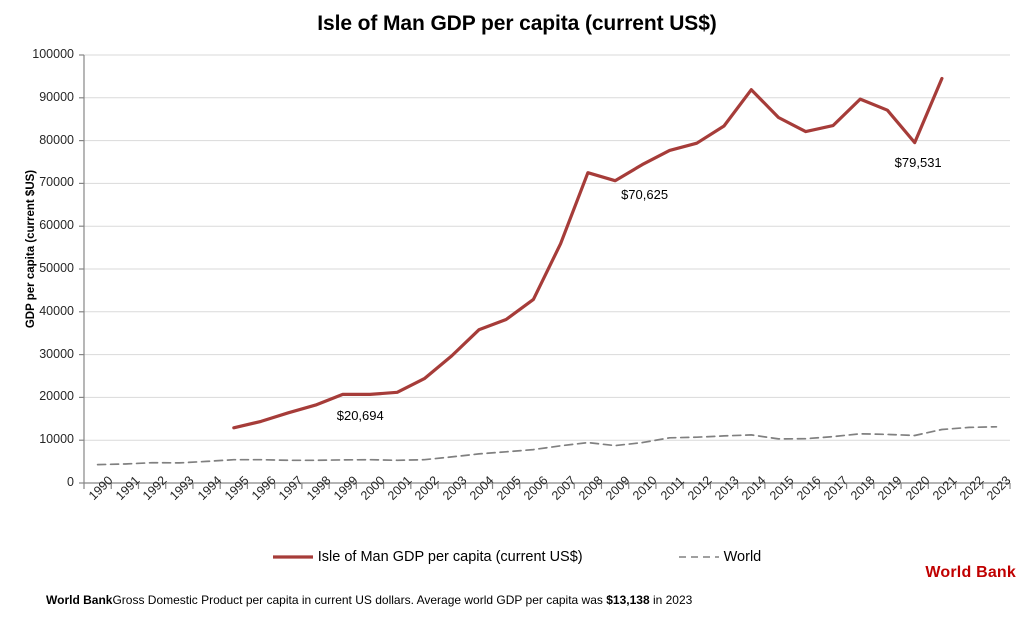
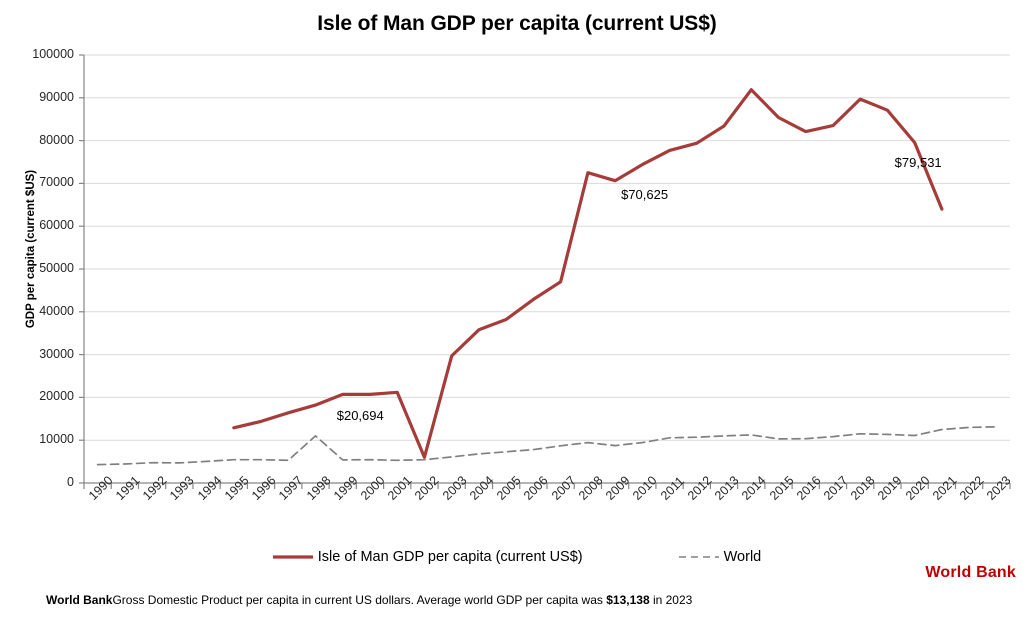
World/1998: 5000 -> 11000
Isle of Man GDP per capita (current US$)/2002: 24000 -> 6000
Isle of Man GDP per capita (current US$)/2007: 56000 -> 47000
Isle of Man GDP per capita (current US$)/2021: 94000 -> 64000
